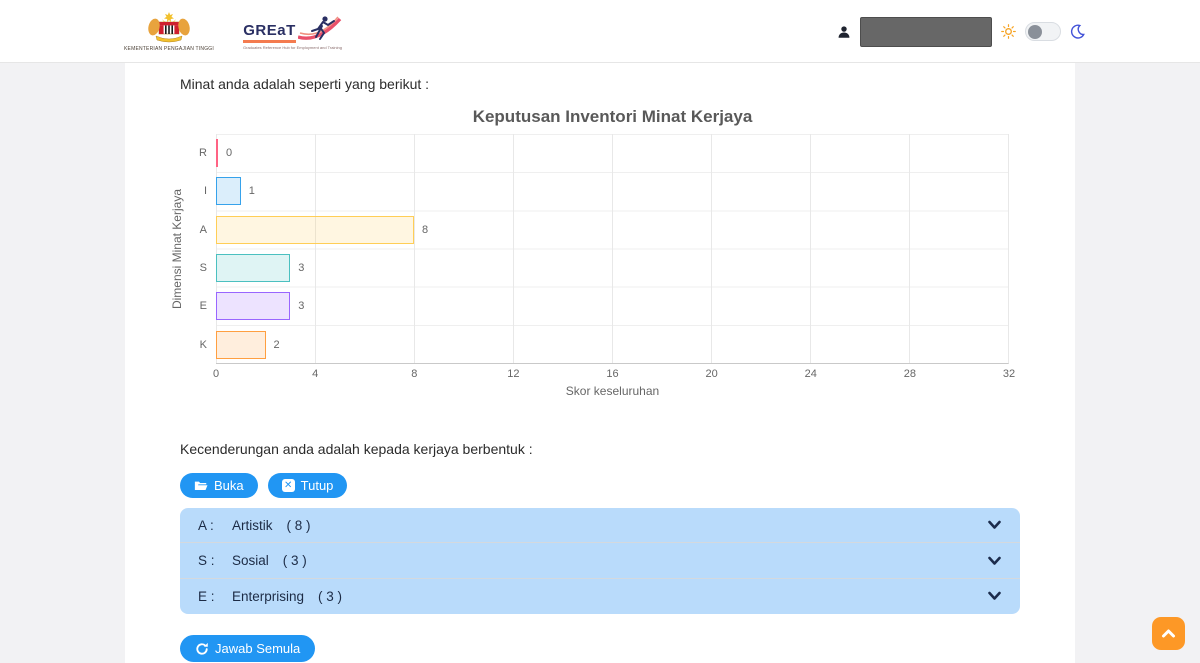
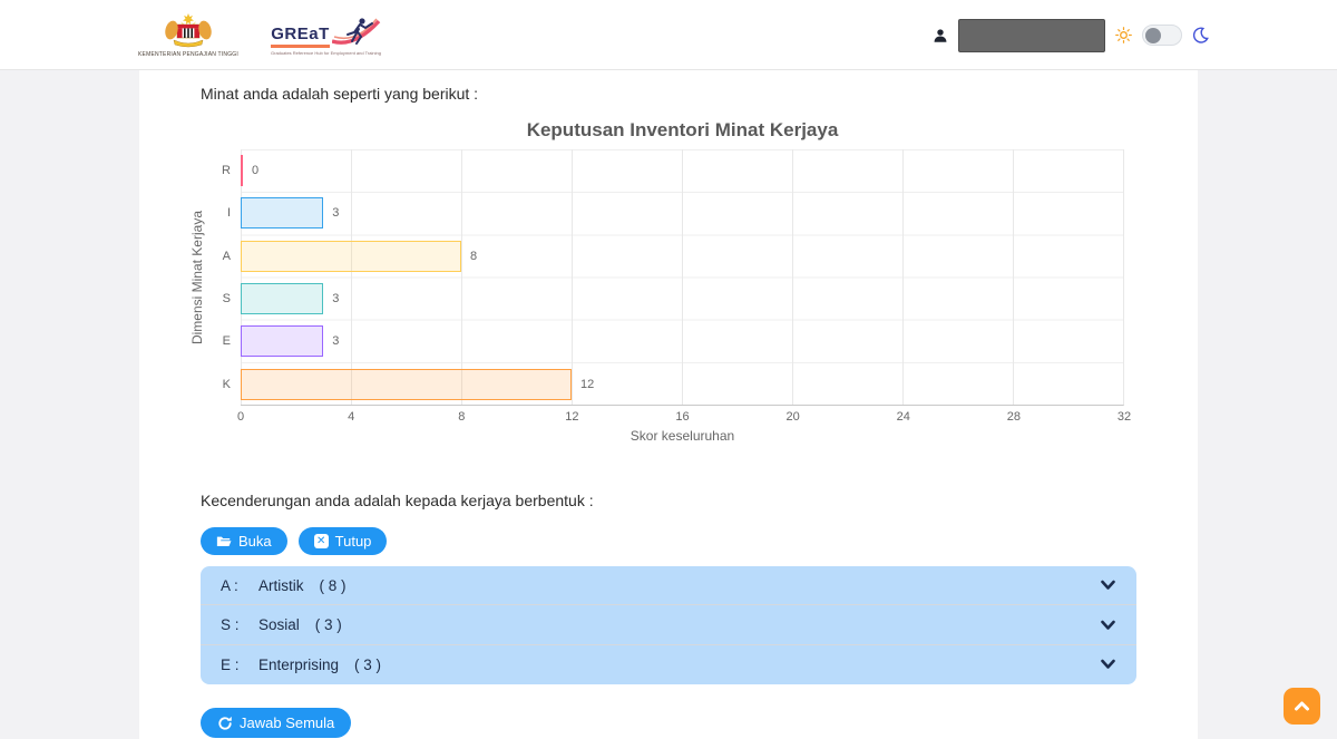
I: 1 -> 3
K: 2 -> 12
